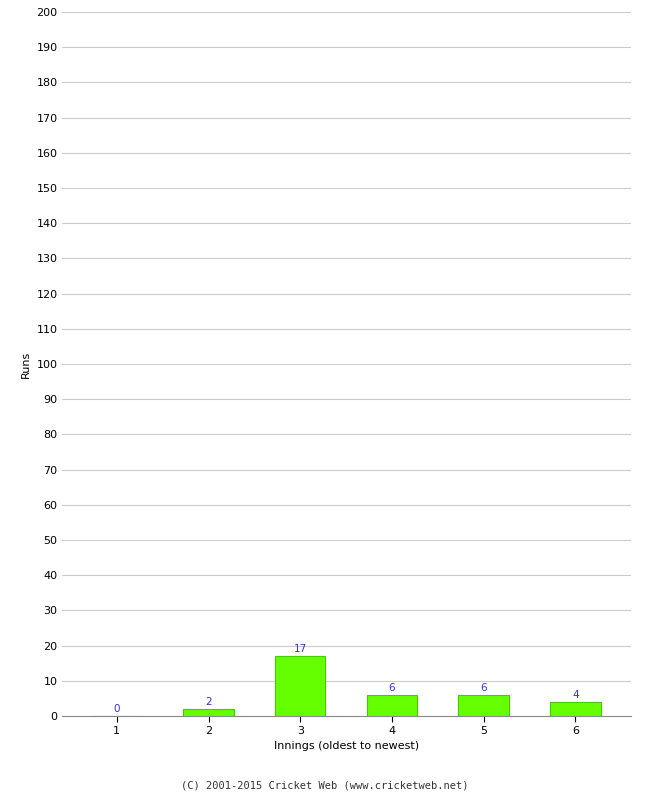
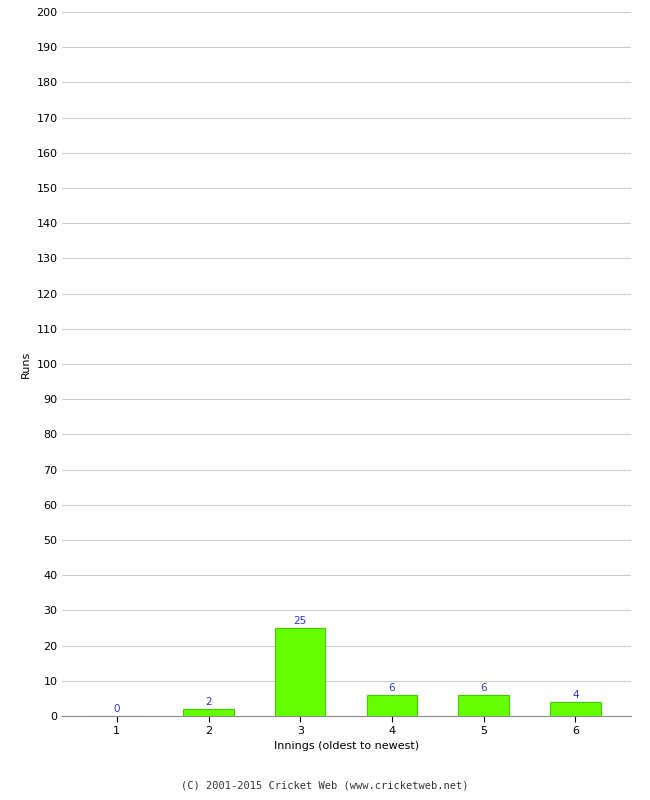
3: 17 -> 25
